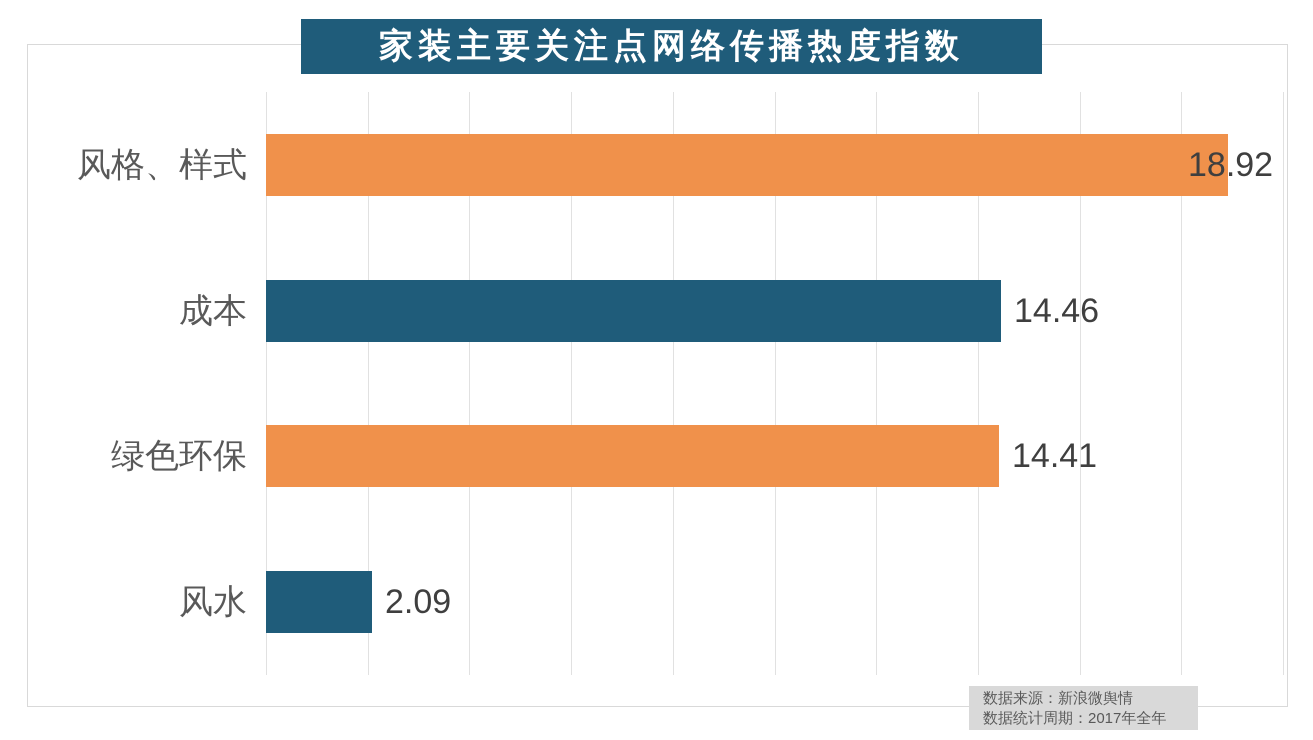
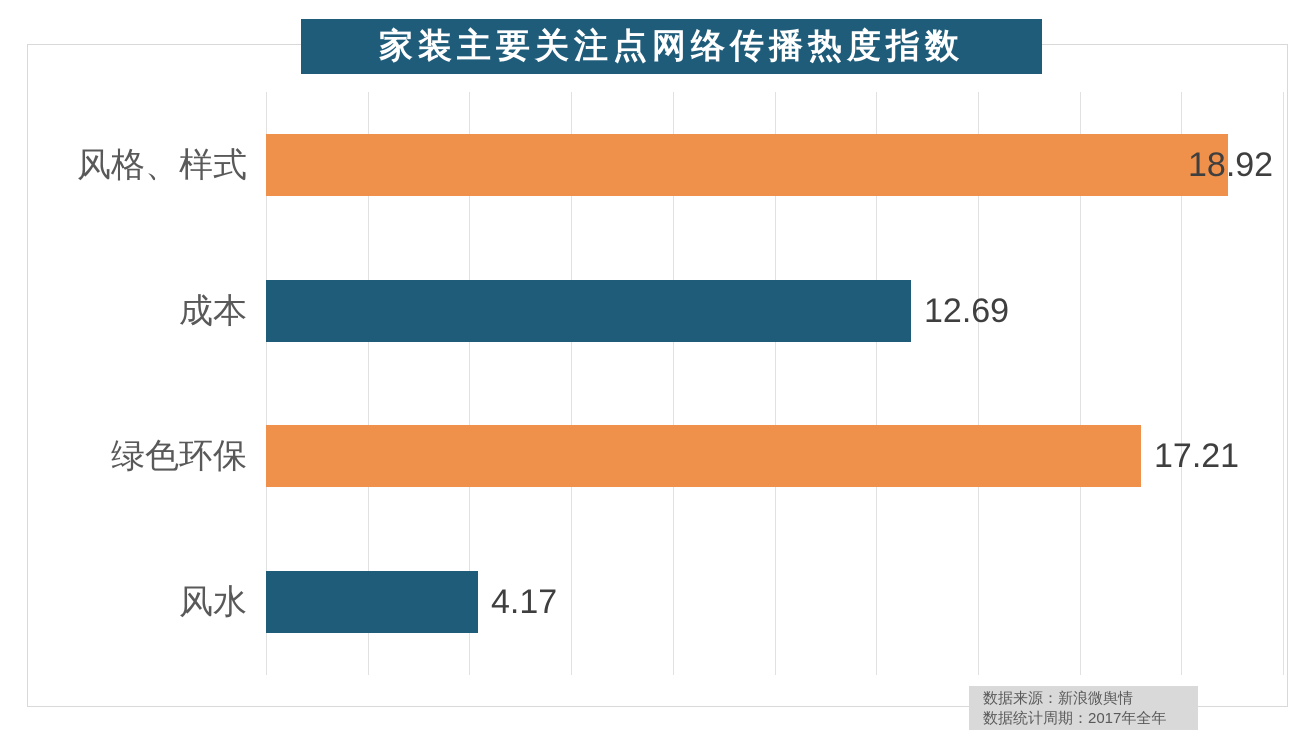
成本: 14.46 -> 12.69
绿色环保: 14.41 -> 17.21
风水: 2.09 -> 4.17
